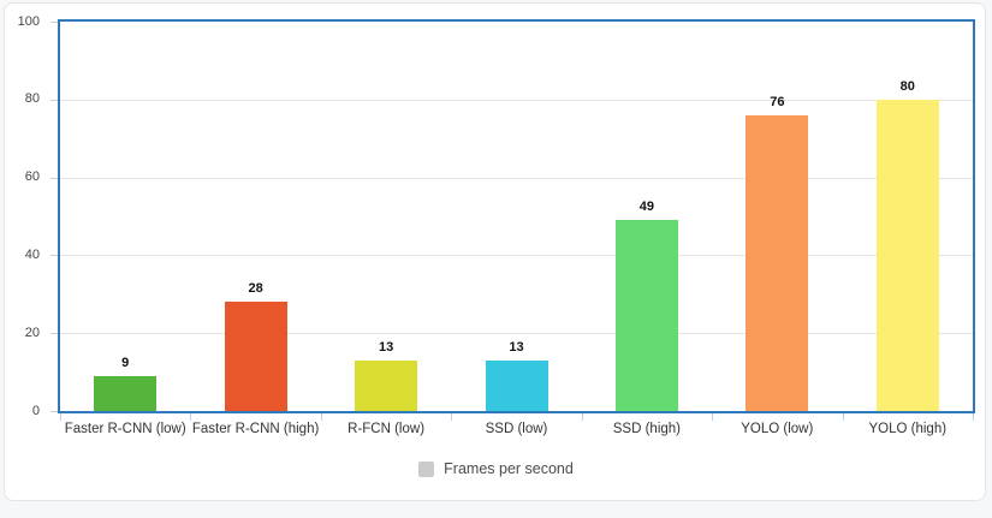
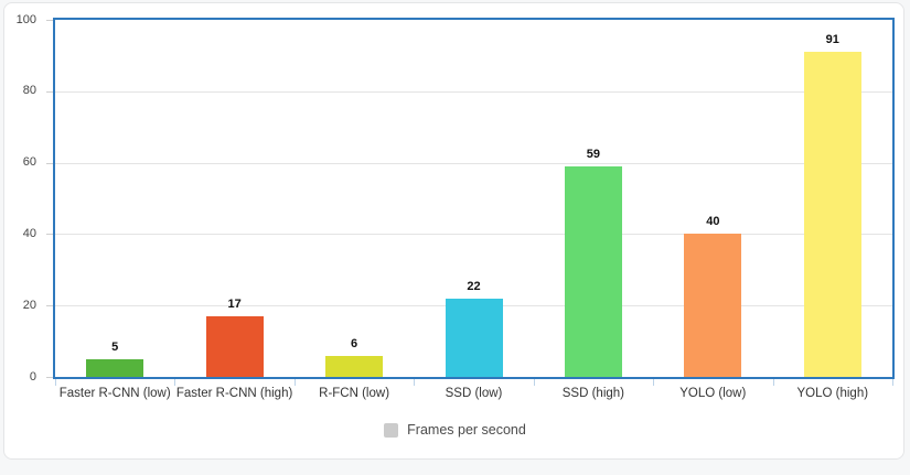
Faster R-CNN (low): 9 -> 5
Faster R-CNN (high): 28 -> 17
R-FCN (low): 13 -> 6
SSD (low): 13 -> 22
SSD (high): 49 -> 59
YOLO (low): 76 -> 40
YOLO (high): 80 -> 91
